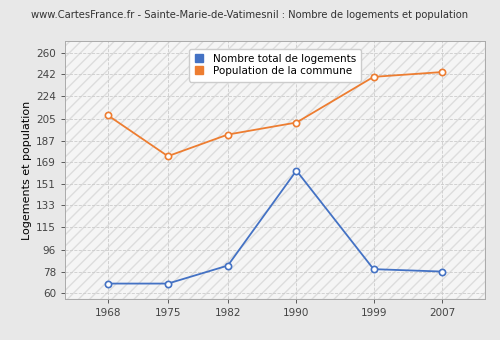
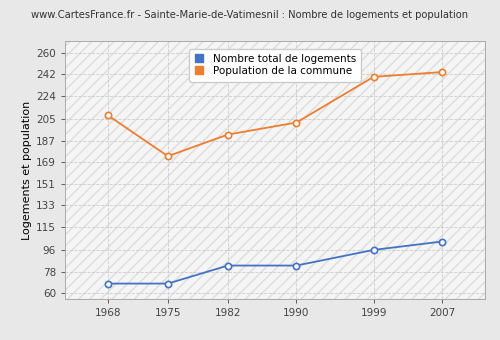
Nombre total de logements/1990: 162 -> 83
Nombre total de logements/1999: 80 -> 96
Nombre total de logements/2007: 78 -> 103
